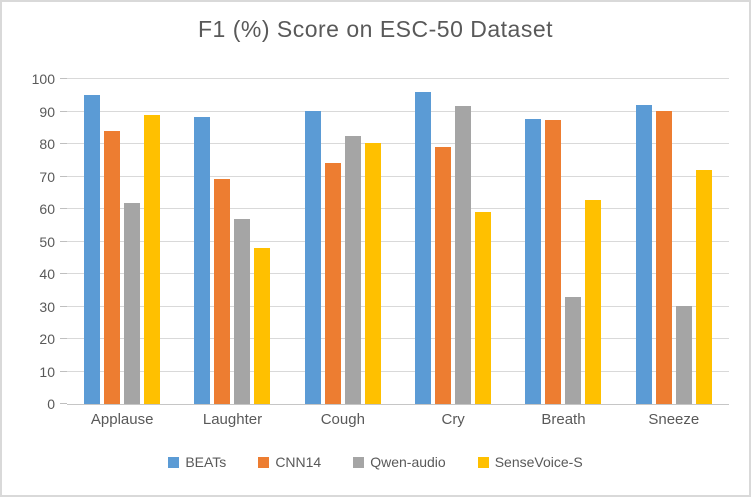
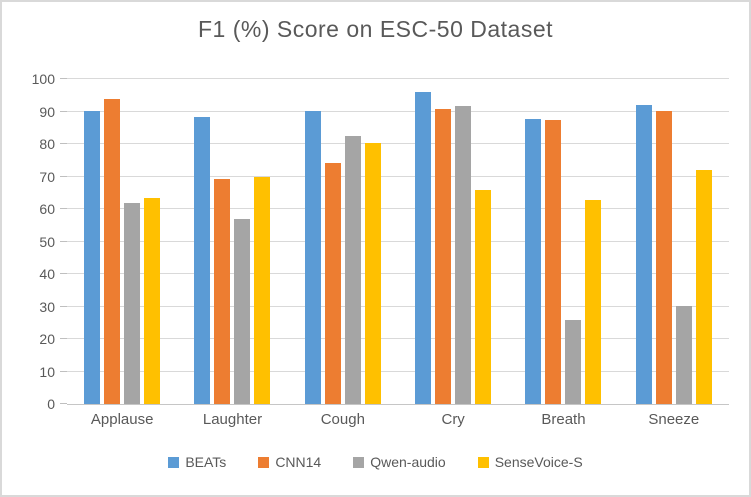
BEATs/Applause: 95 -> 90
CNN14/Applause: 84 -> 94
SenseVoice-S/Applause: 89 -> 63
SenseVoice-S/Laughter: 48 -> 70
CNN14/Cry: 79 -> 91
SenseVoice-S/Cry: 59 -> 66
Qwen-audio/Breath: 33 -> 26
